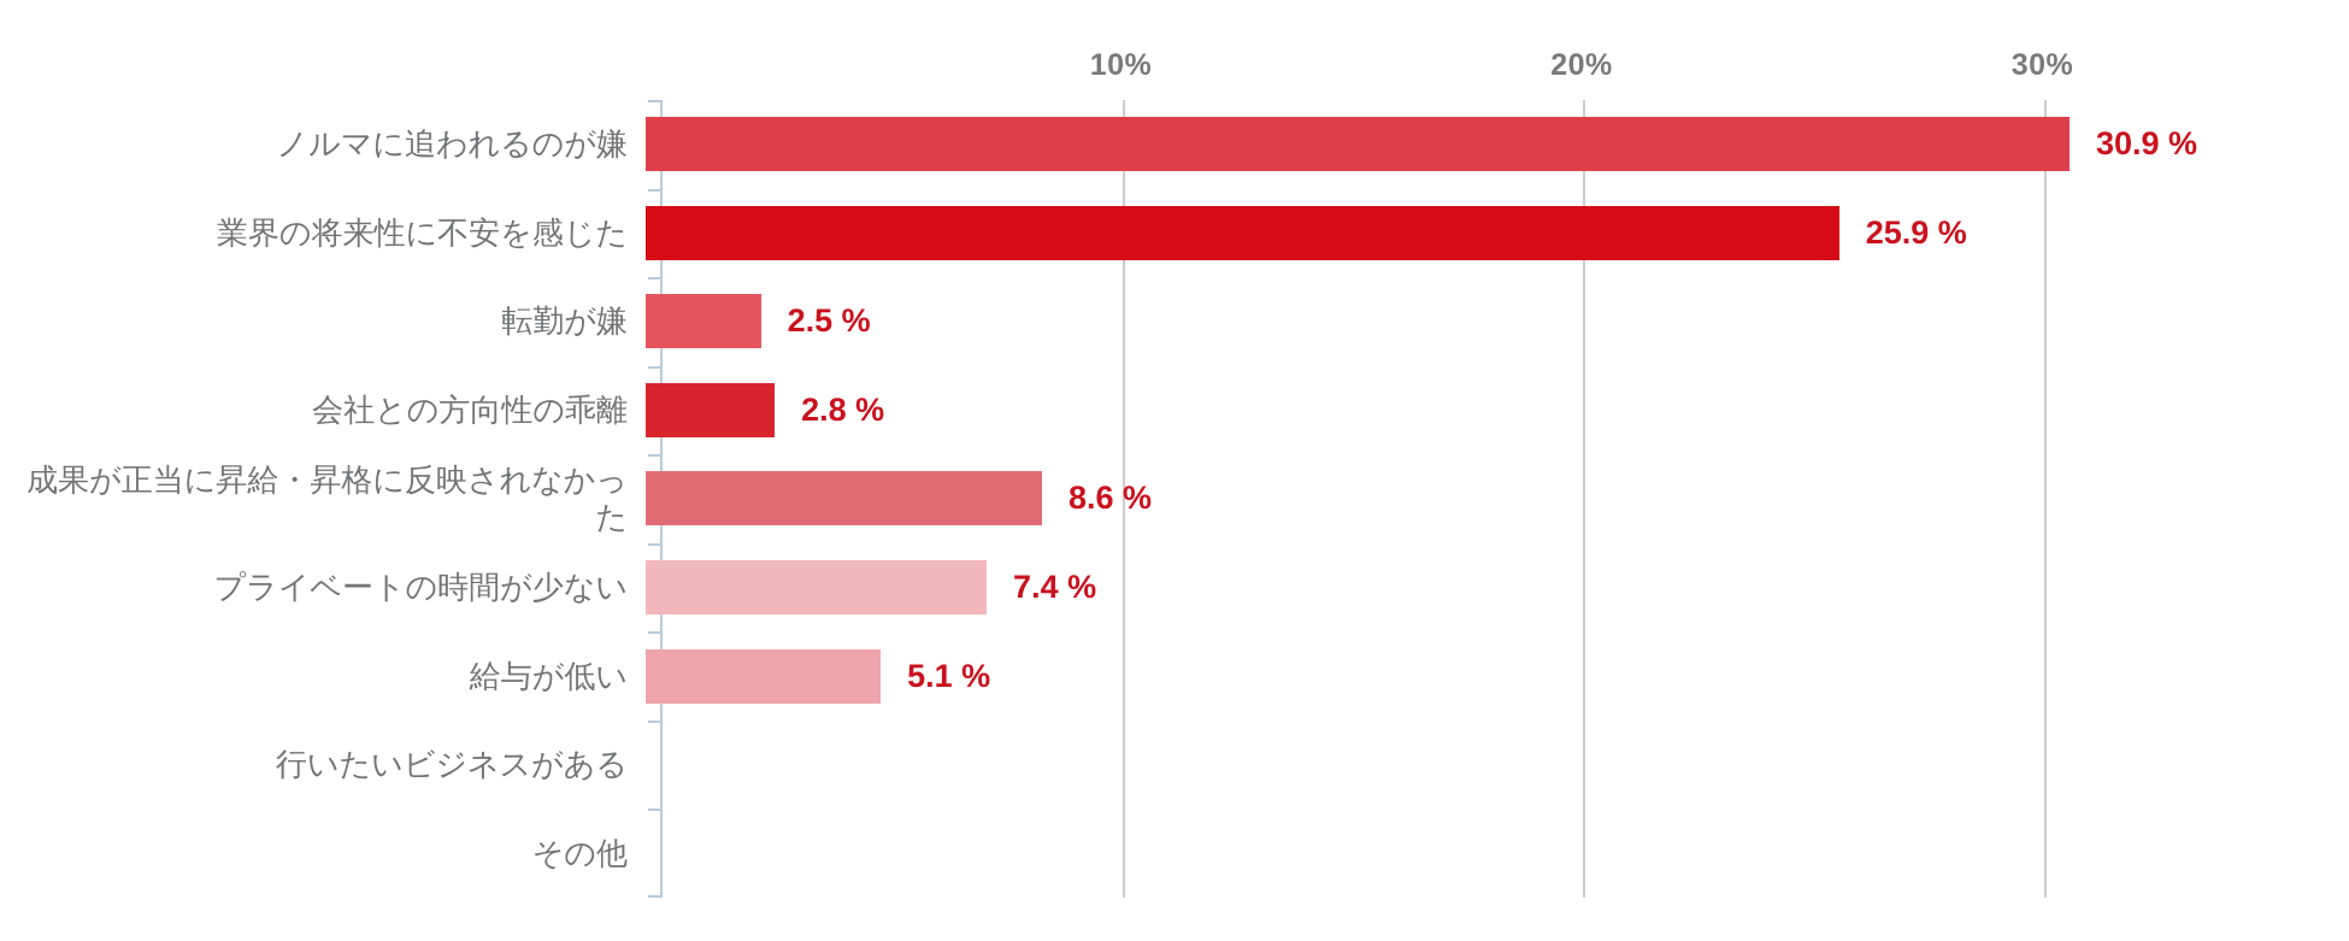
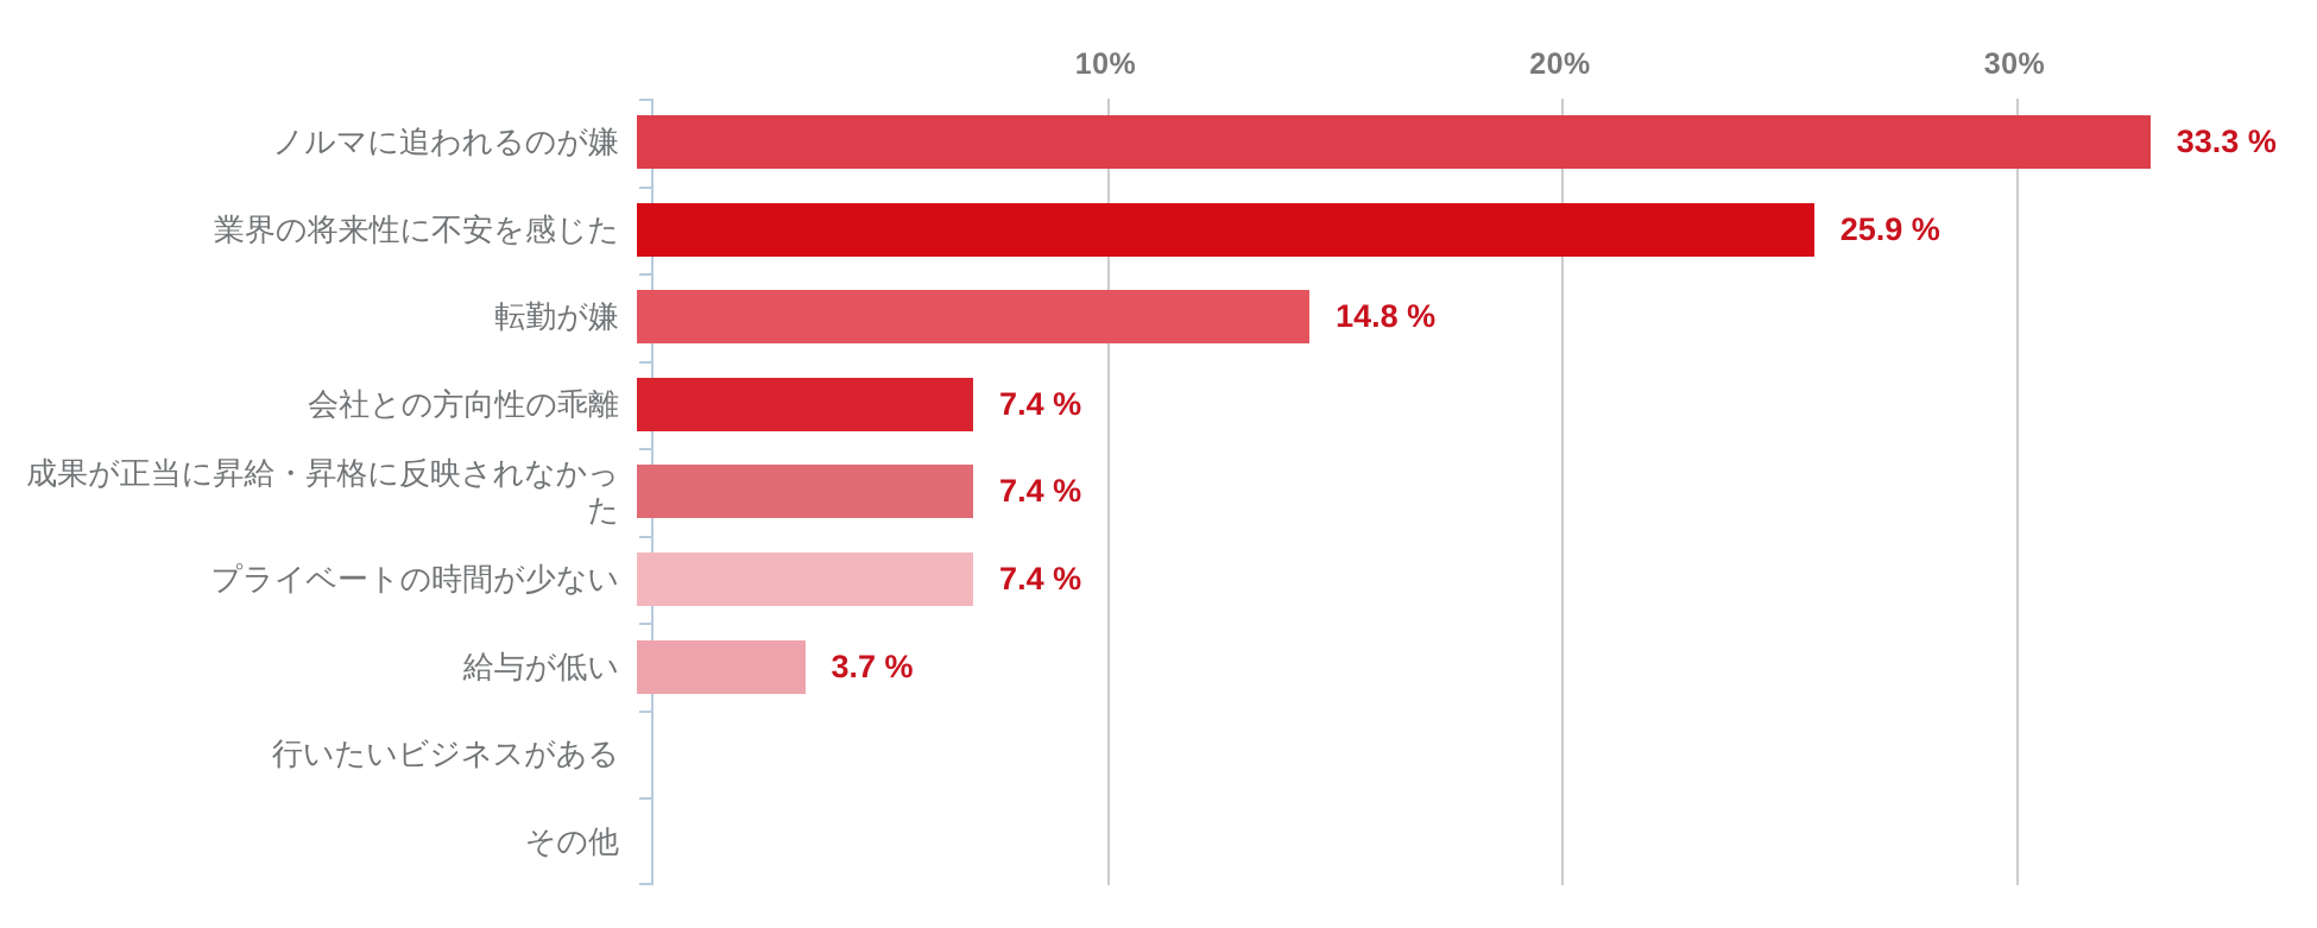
ノルマに追われるのが嫌: 30.9 -> 33.3
転勤が嫌: 2.5 -> 14.8
会社との方向性の乖離: 2.8 -> 7.4
成果が正当に昇給・昇格に反映されなかった: 8.6 -> 7.4
給与が低い: 5.1 -> 3.7
